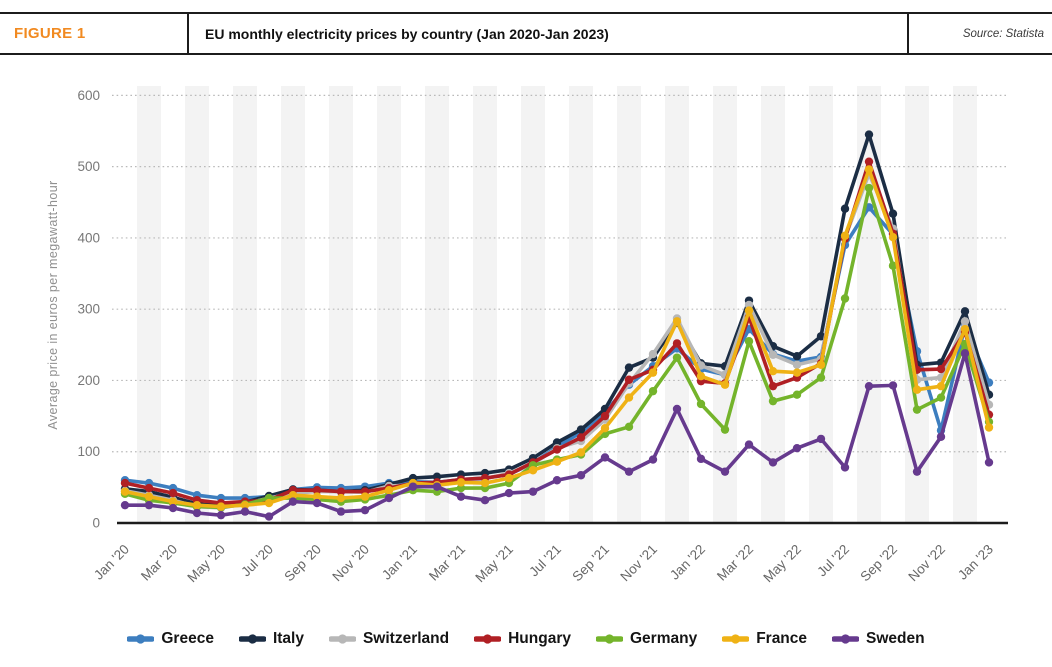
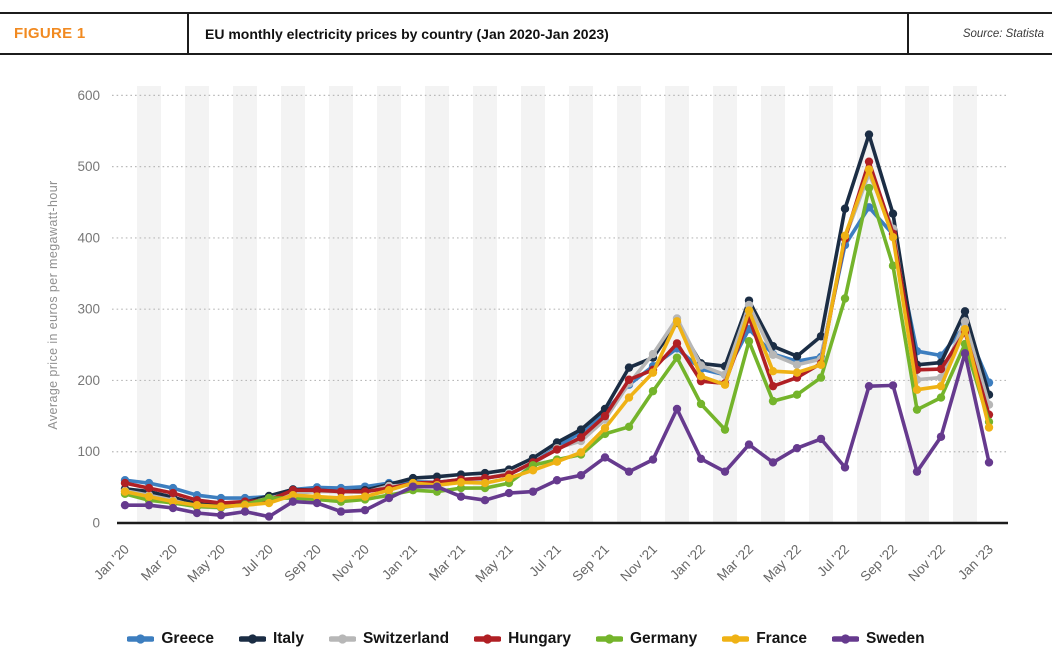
Greece/Nov '22: 130 -> 240
